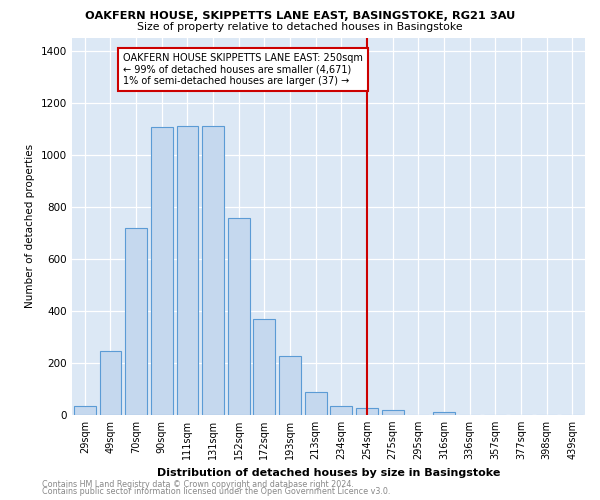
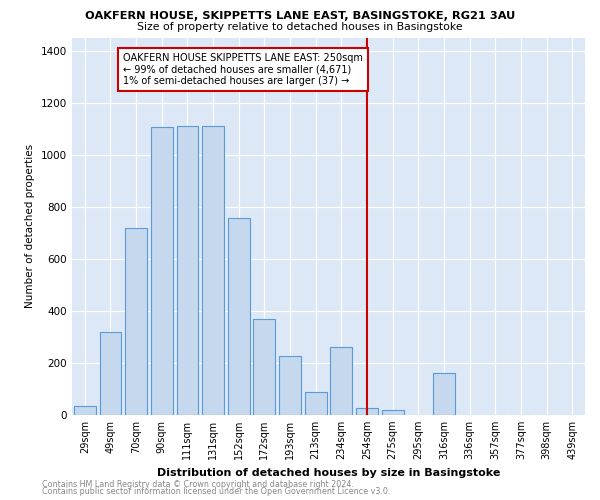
49sqm: 245 -> 320
234sqm: 35 -> 260
316sqm: 10 -> 160
